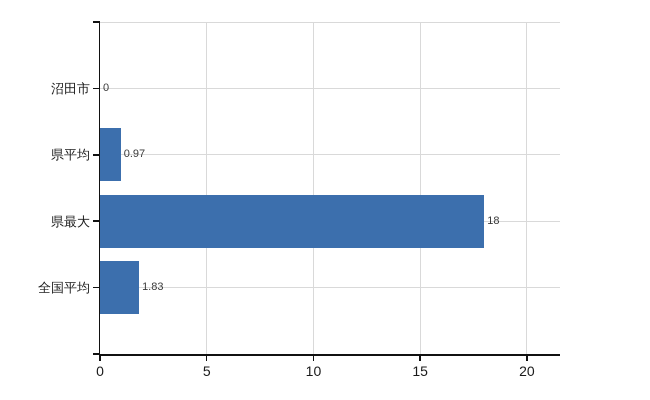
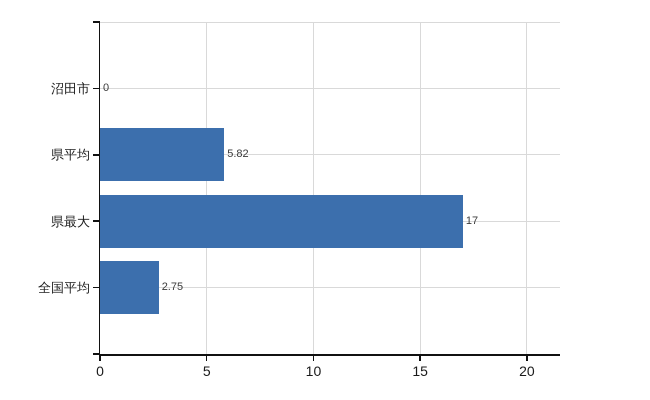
県平均: 0.97 -> 5.82
県最大: 18 -> 17
全国平均: 1.83 -> 2.75
